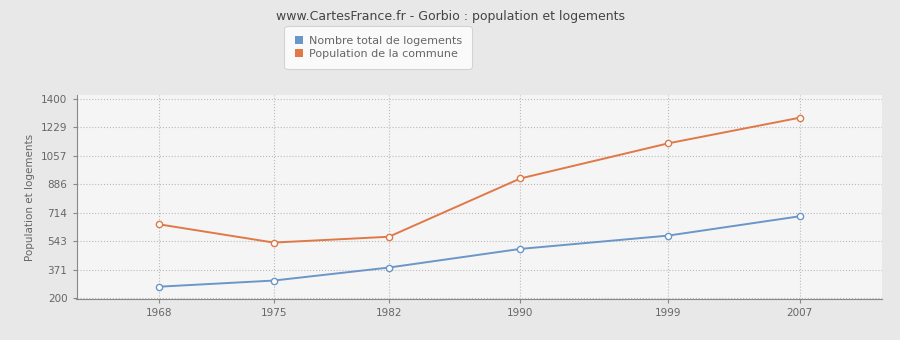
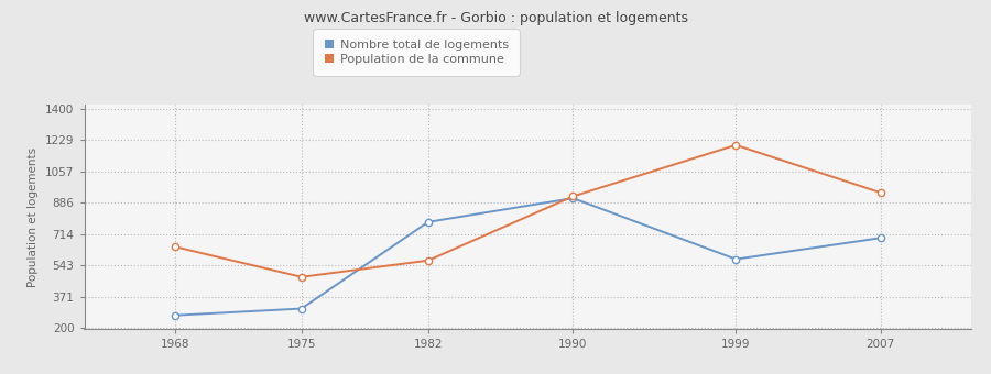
Population de la commune/1975: 540 -> 480
Nombre total de logements/1982: 380 -> 780
Nombre total de logements/1990: 500 -> 910
Population de la commune/1999: 1130 -> 1200
Population de la commune/2007: 1280 -> 940
